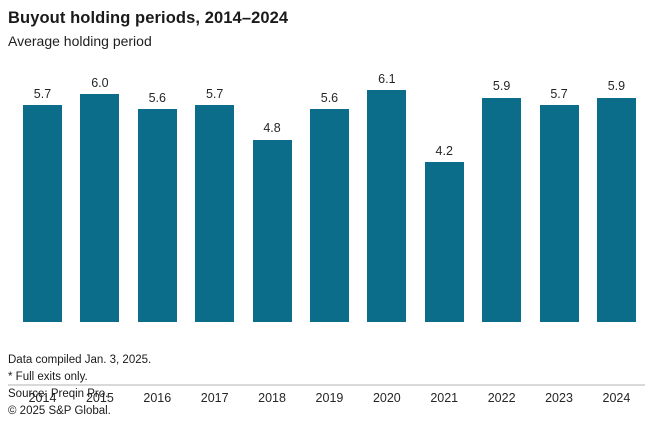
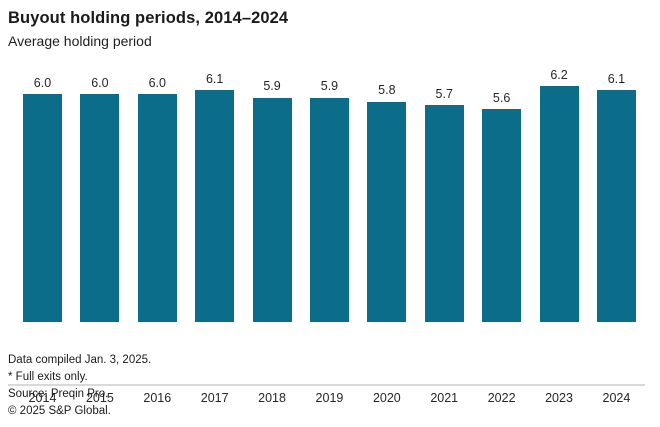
2014: 5.7 -> 6.0
2016: 5.6 -> 6.0
2017: 5.7 -> 6.1
2018: 4.8 -> 5.9
2019: 5.6 -> 5.9
2020: 6.1 -> 5.8
2021: 4.2 -> 5.7
2022: 5.9 -> 5.6
2023: 5.7 -> 6.2
2024: 5.9 -> 6.1
